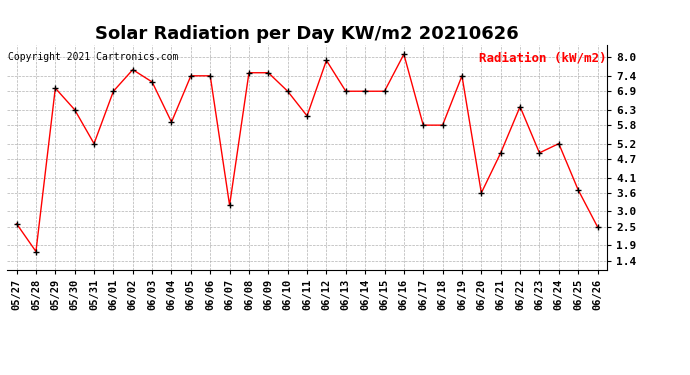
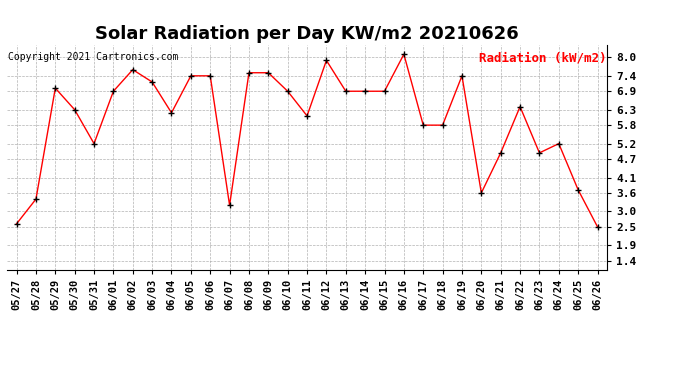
05/28: 1.7 -> 3.4
06/04: 5.9 -> 6.2
